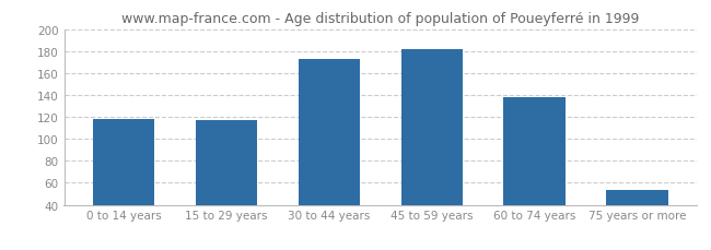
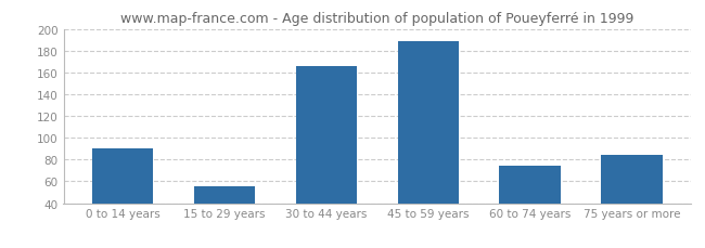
0 to 14 years: 118 -> 90
15 to 29 years: 117 -> 56
30 to 44 years: 173 -> 166
45 to 59 years: 182 -> 189
60 to 74 years: 138 -> 74
75 years or more: 54 -> 84
